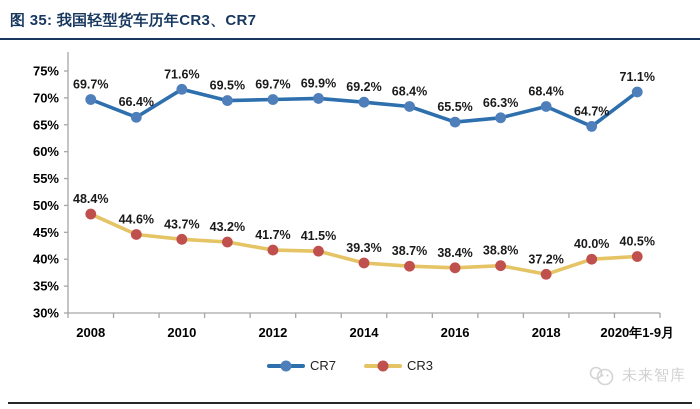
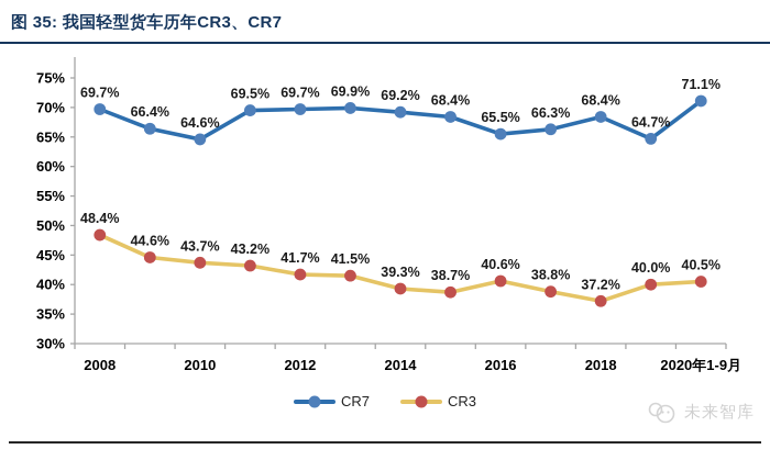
CR7/2010: 71.6% -> 64.6%
CR3/2016: 38.4% -> 40.6%
